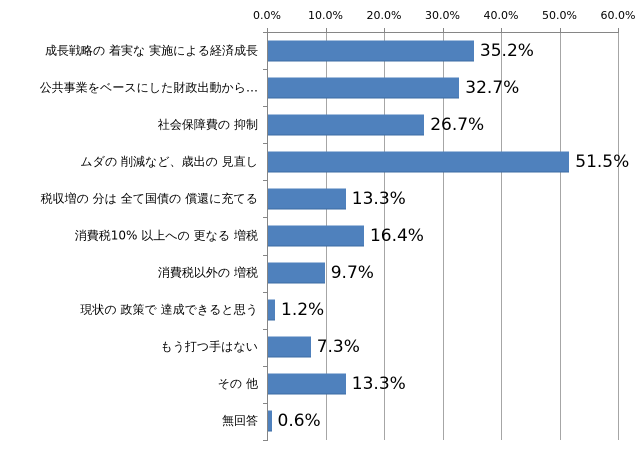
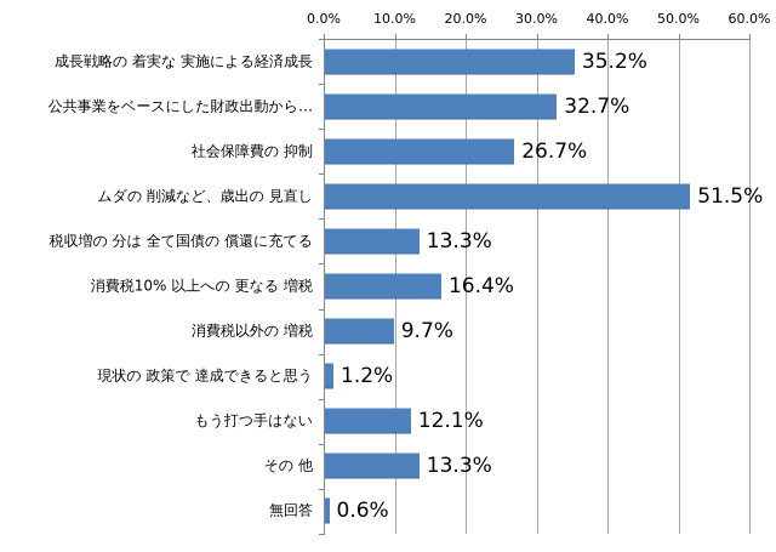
もう打つ手はない: 7.3% -> 12.1%
